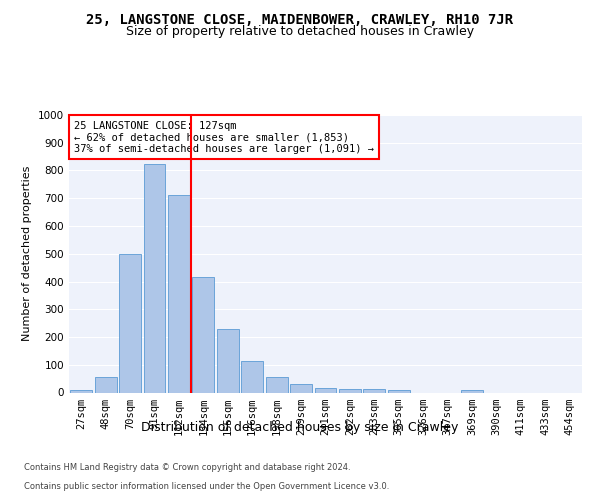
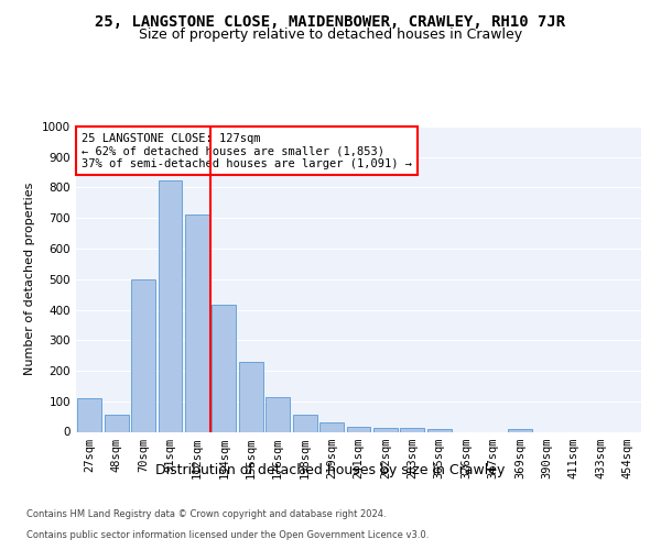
27sqm: 8 -> 110
